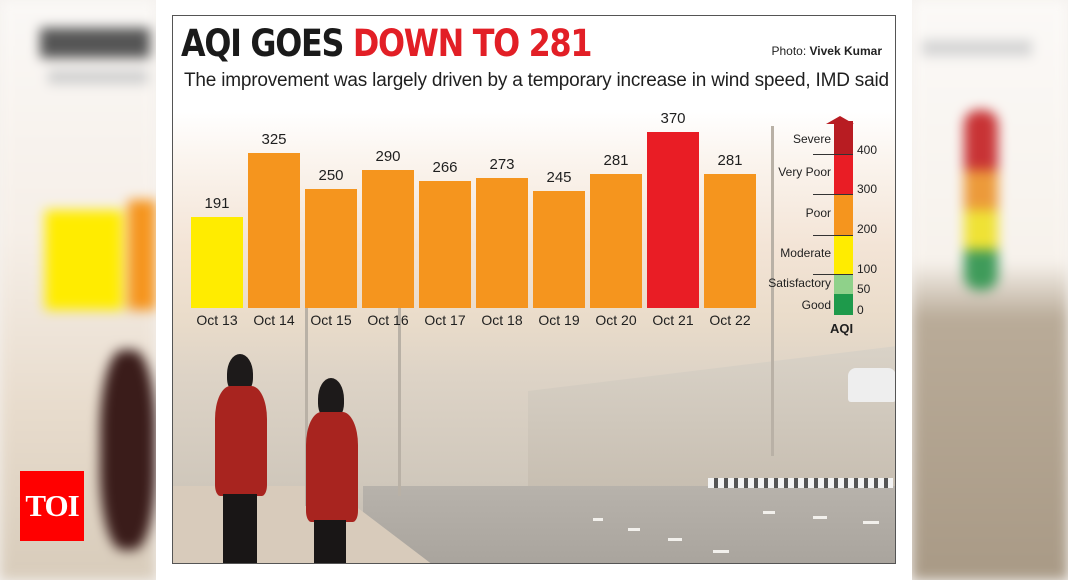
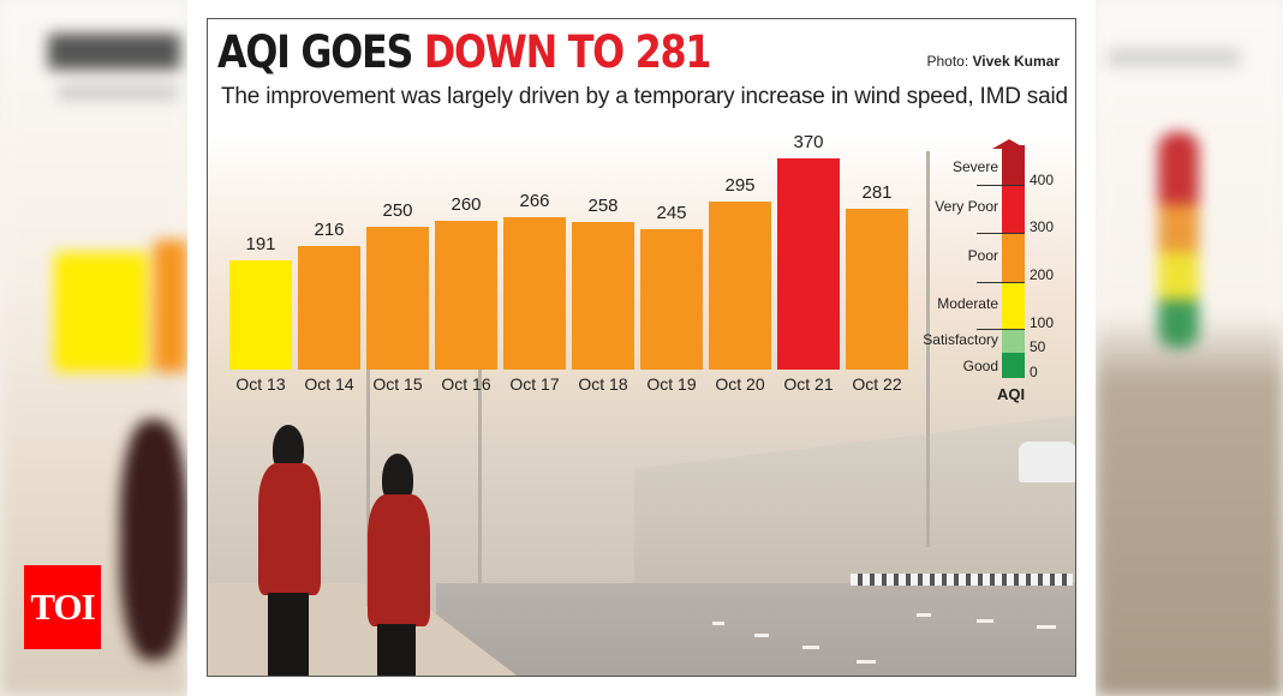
Oct 14: 325 -> 216
Oct 16: 290 -> 260
Oct 18: 273 -> 258
Oct 20: 281 -> 295
